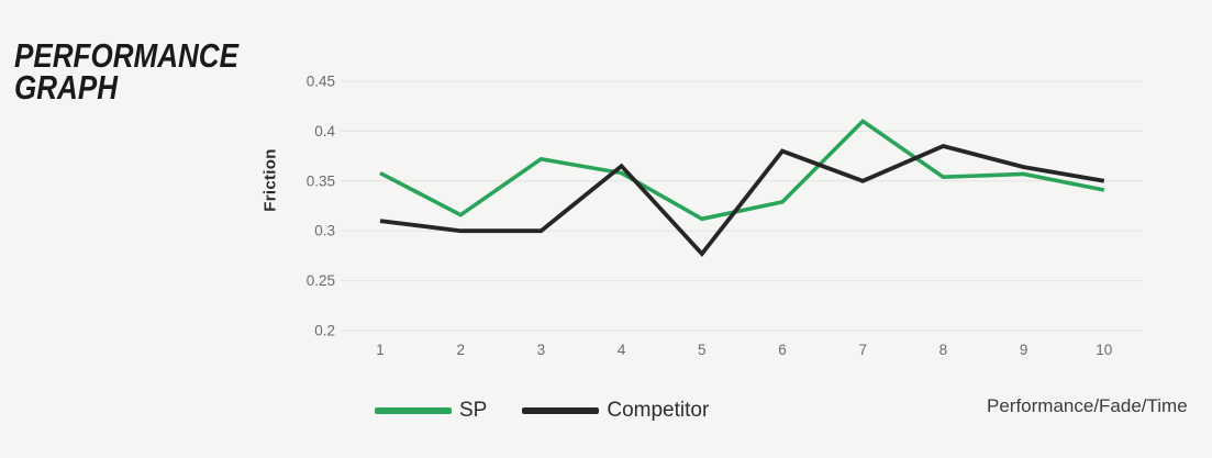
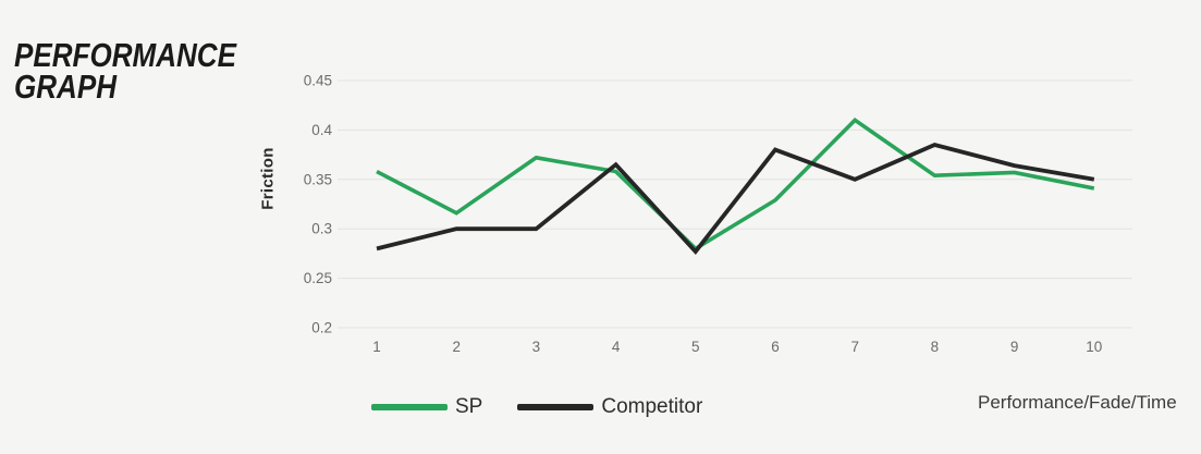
Competitor/1: 0.31 -> 0.28
SP/5: 0.31 -> 0.28
